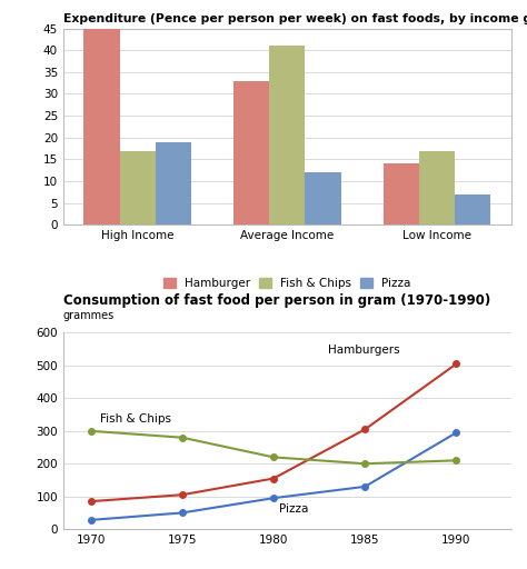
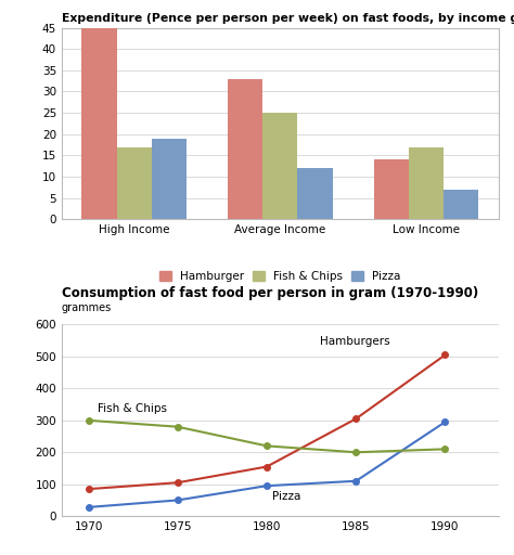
Fish & Chips/Average Income: 41 -> 25
Consumption of fast food per person in gram (1970-1990)/Pizza/1985: 130 -> 110
